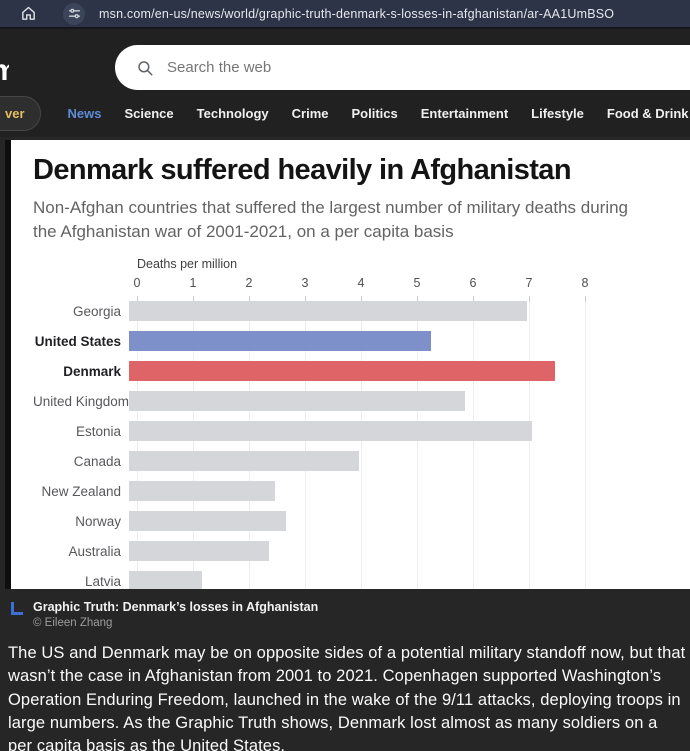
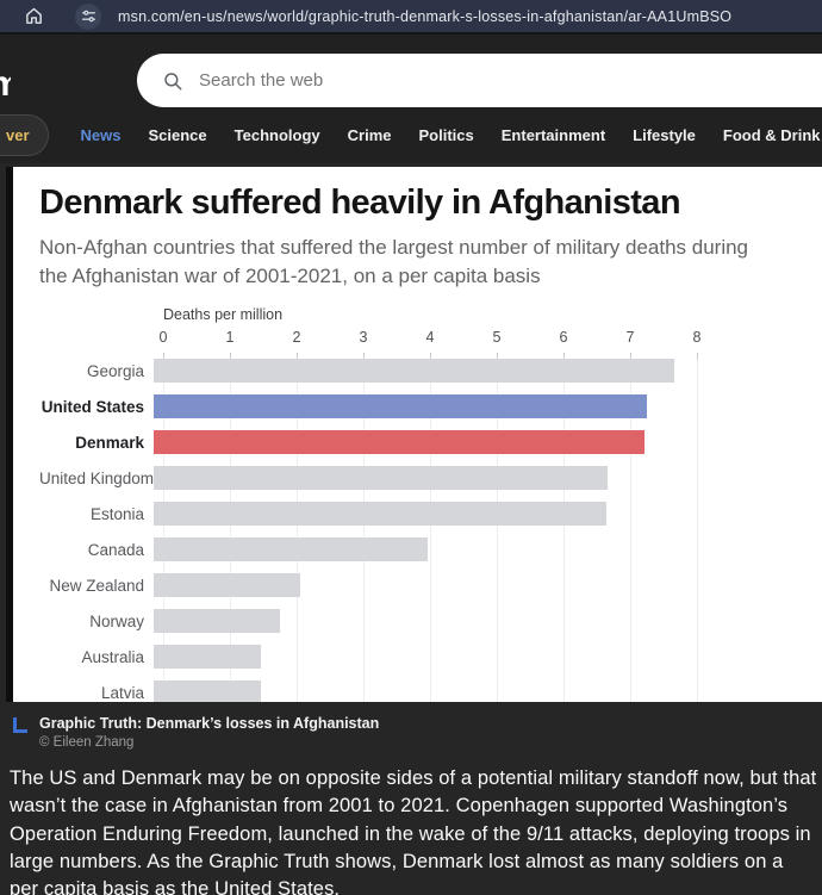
Georgia: 7.1 -> 7.8
United States: 5.4 -> 7.4
Denmark: 7.6 -> 7.3
United Kingdom: 6.0 -> 6.8
Estonia: 7.2 -> 6.8
New Zealand: 2.6 -> 2.2
Norway: 2.8 -> 1.9
Australia: 2.5 -> 1.6
Latvia: 1.3 -> 1.6
